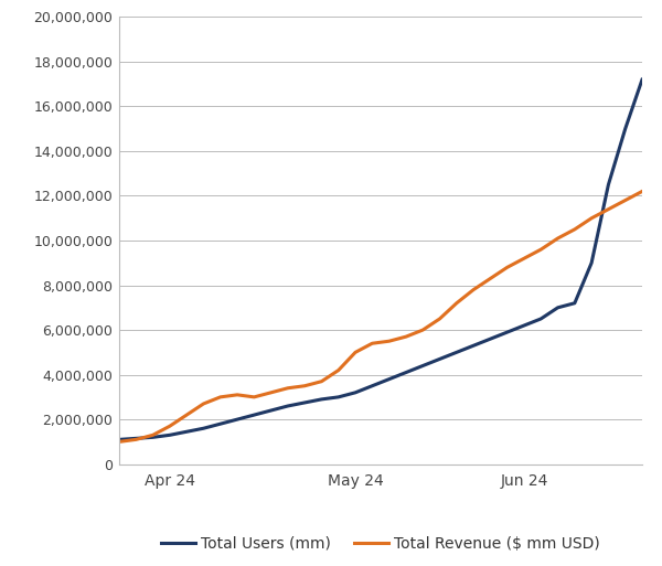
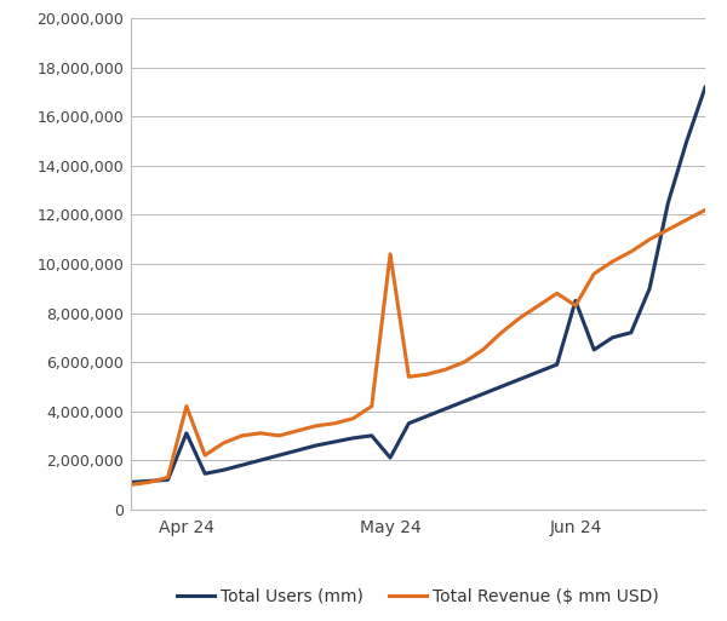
Total Users (mm)/Apr 24: 1,300,000 -> 3,100,000
Total Revenue ($ mm USD)/Apr 24: 1,700,000 -> 4,200,000
Total Users (mm)/May 24: 3,200,000 -> 2,100,000
Total Revenue ($ mm USD)/May 24: 5,000,000 -> 10,400,000
Total Users (mm)/Jun 24: 6,200,000 -> 8,500,000
Total Revenue ($ mm USD)/Jun 24: 9,200,000 -> 8,300,000
